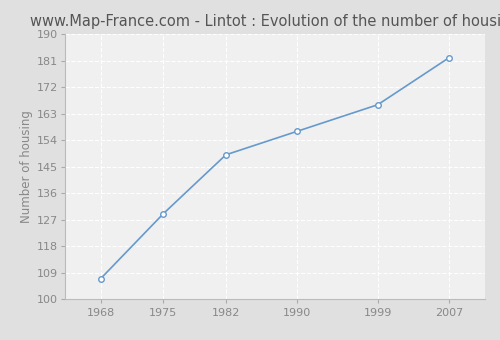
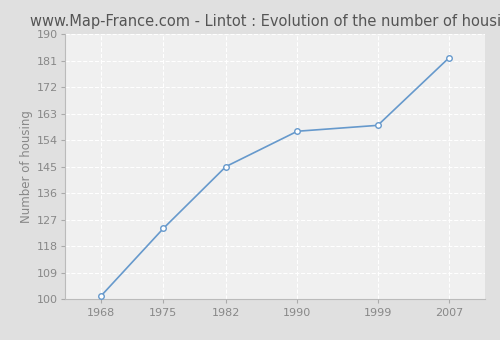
1968: 107 -> 101
1975: 129 -> 124
1982: 149 -> 145
1999: 166 -> 159
